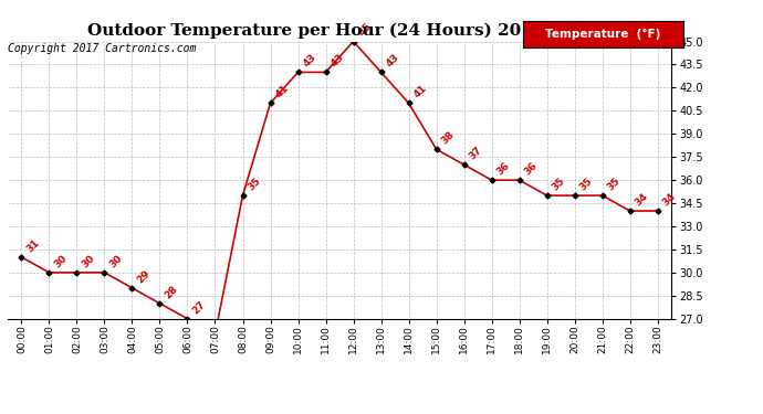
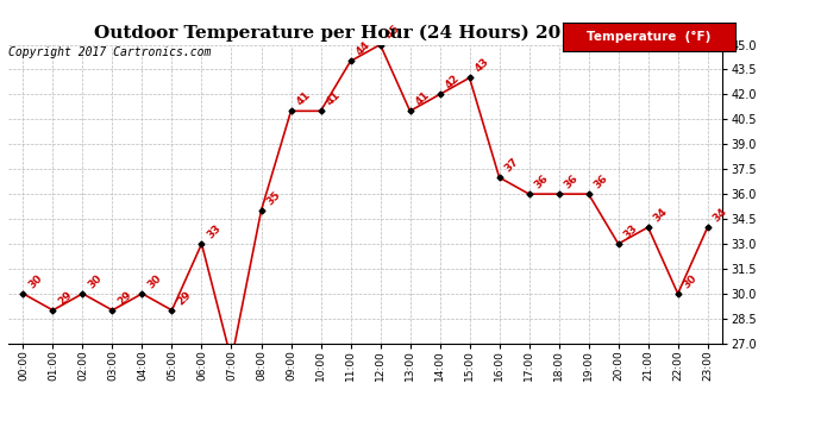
00:00: 31 -> 30
01:00: 30 -> 29
03:00: 30 -> 29
04:00: 29 -> 30
05:00: 28 -> 29
06:00: 27 -> 33
10:00: 43 -> 41
11:00: 43 -> 44
13:00: 43 -> 41
14:00: 41 -> 42
15:00: 38 -> 43
19:00: 35 -> 36
20:00: 35 -> 33
21:00: 35 -> 34
22:00: 34 -> 30
